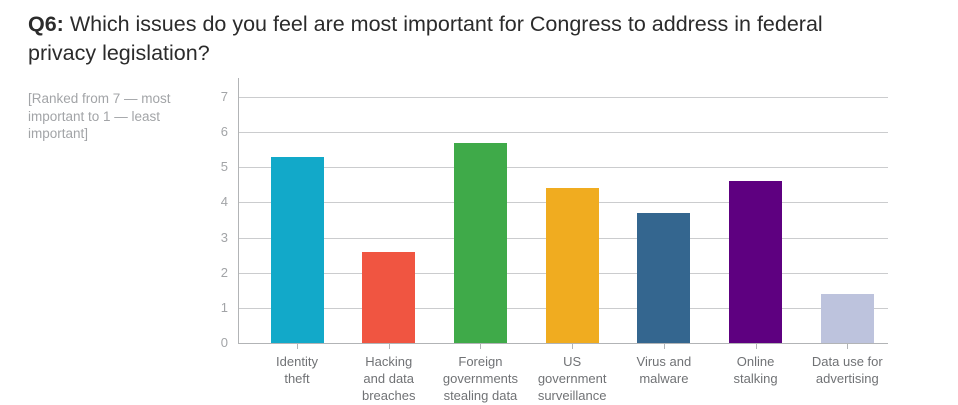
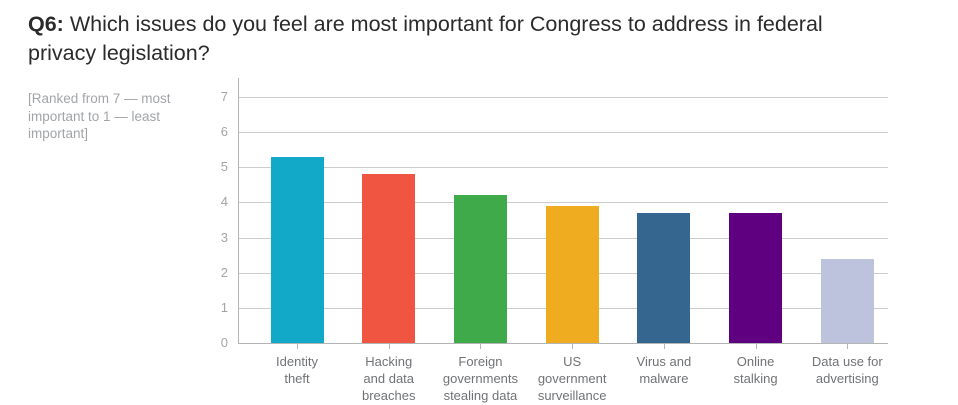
Hacking and data breaches: 2.6 -> 4.8
Foreign governments stealing data: 5.7 -> 4.2
US government surveillance: 4.4 -> 3.9
Online stalking: 4.6 -> 3.7
Data use for advertising: 1.4 -> 2.4
